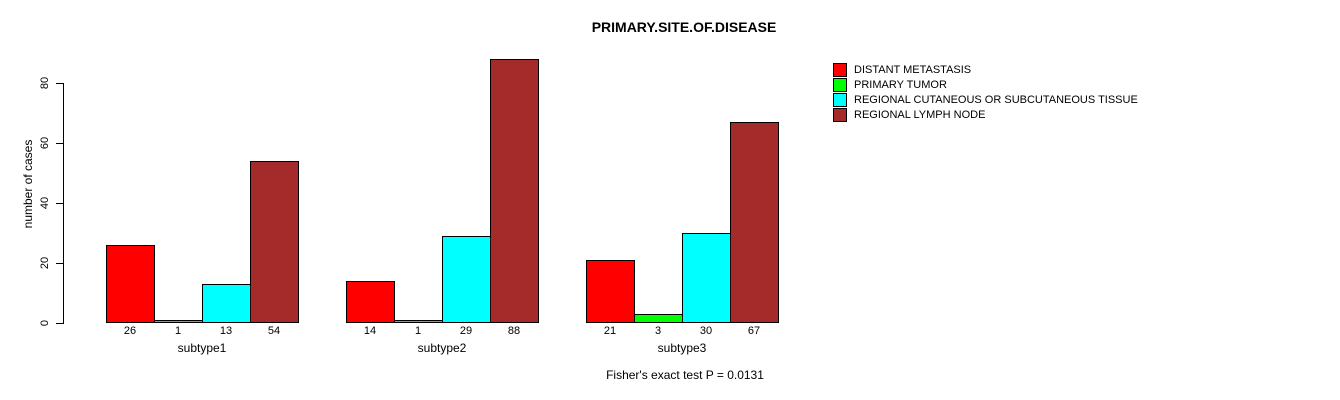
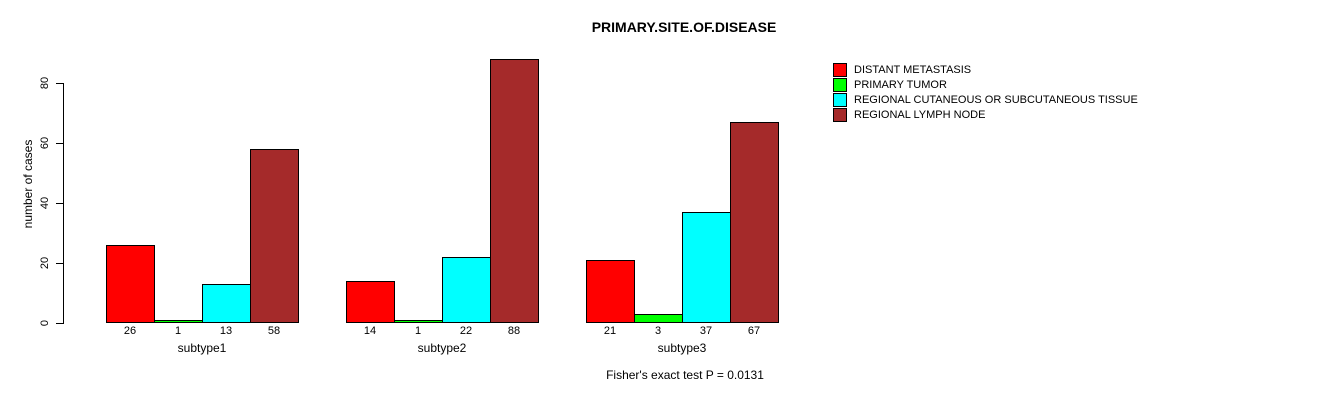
REGIONAL LYMPH NODE/subtype1: 54 -> 58
REGIONAL CUTANEOUS OR SUBCUTANEOUS TISSUE/subtype2: 29 -> 22
REGIONAL CUTANEOUS OR SUBCUTANEOUS TISSUE/subtype3: 30 -> 37
